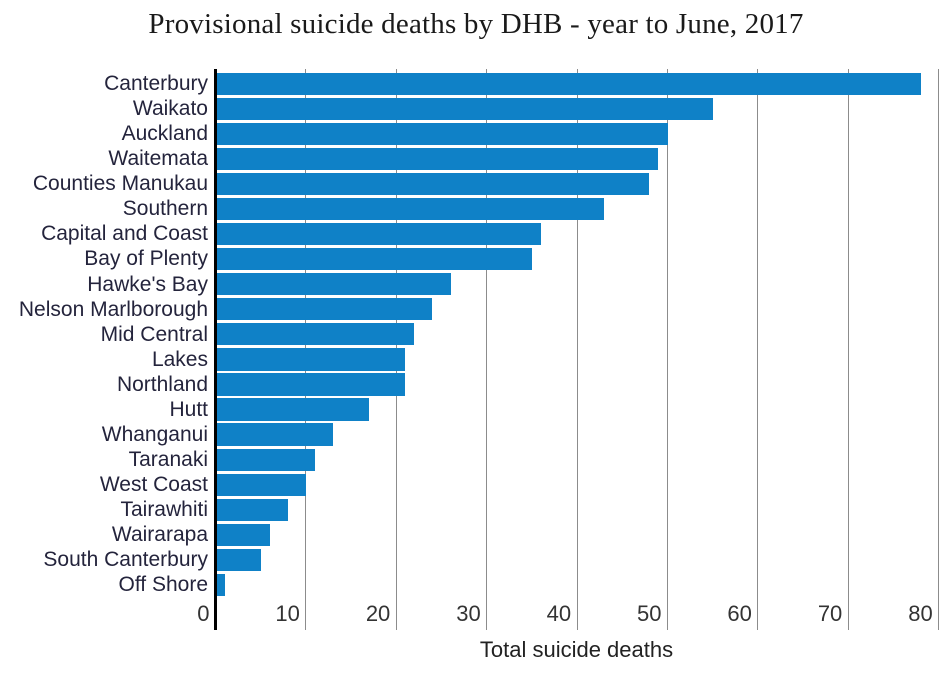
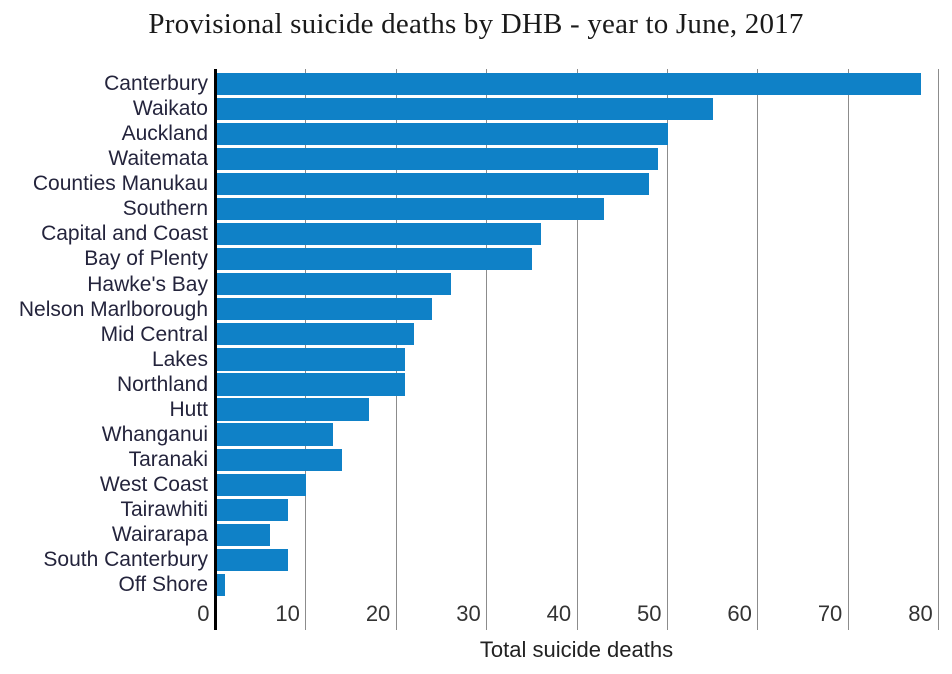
Taranaki: 11 -> 14
South Canterbury: 5 -> 8
